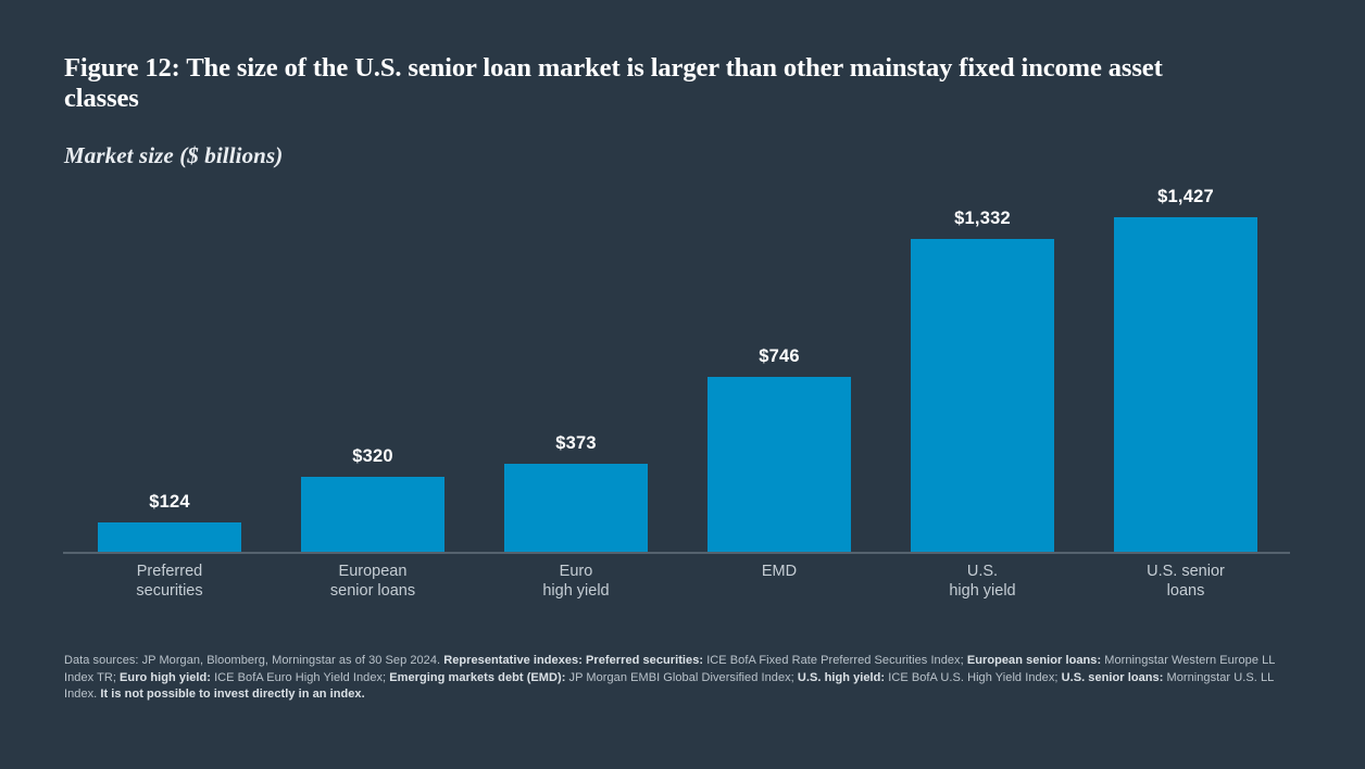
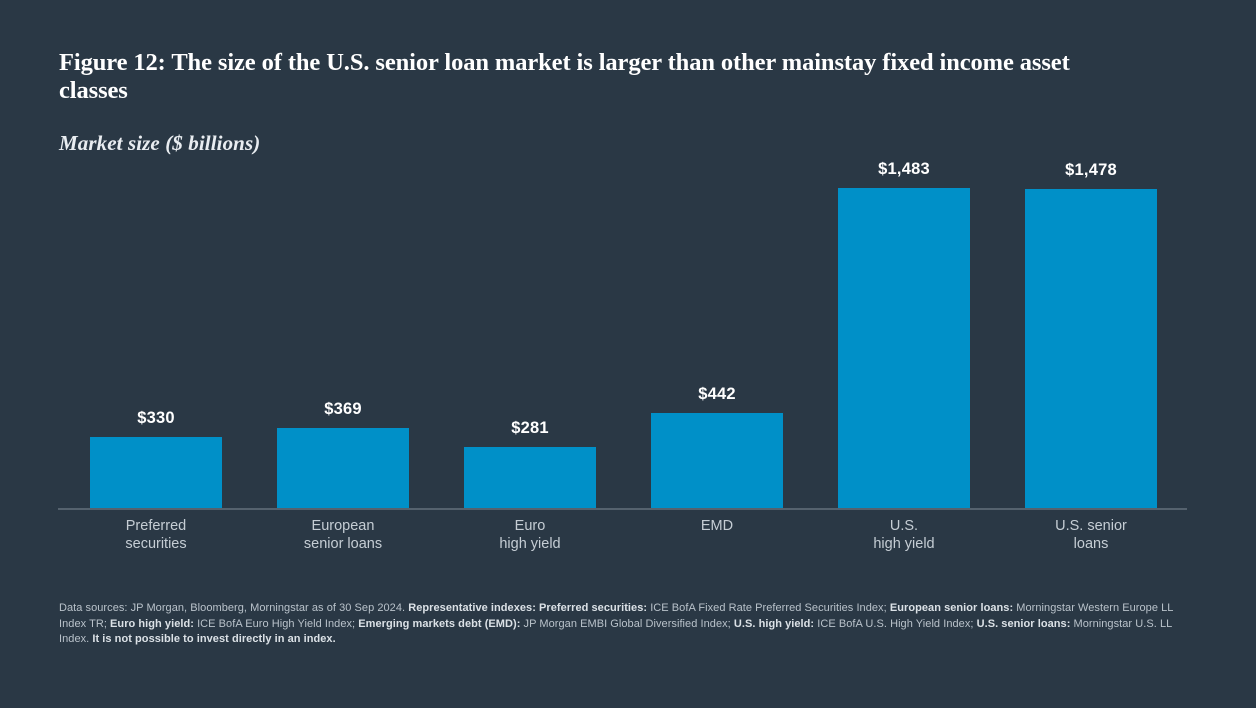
Preferred securities: $124 -> $330
European senior loans: $320 -> $369
Euro high yield: $373 -> $281
EMD: $746 -> $442
U.S. high yield: $1,332 -> $1,483
U.S. senior loans: $1,427 -> $1,478
